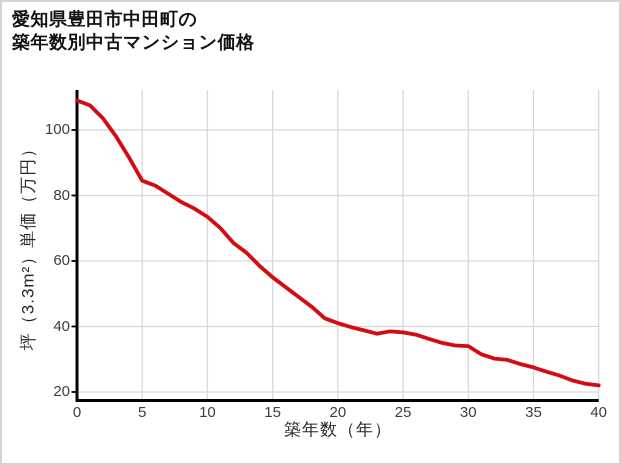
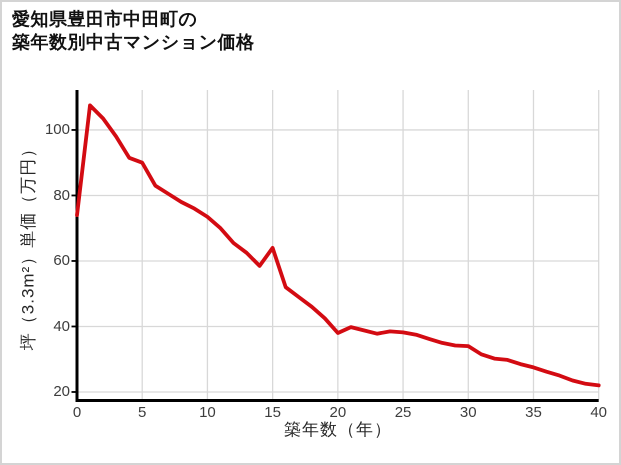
0: 109 -> 74
5: 84 -> 90
15: 55 -> 64
20: 41 -> 38
